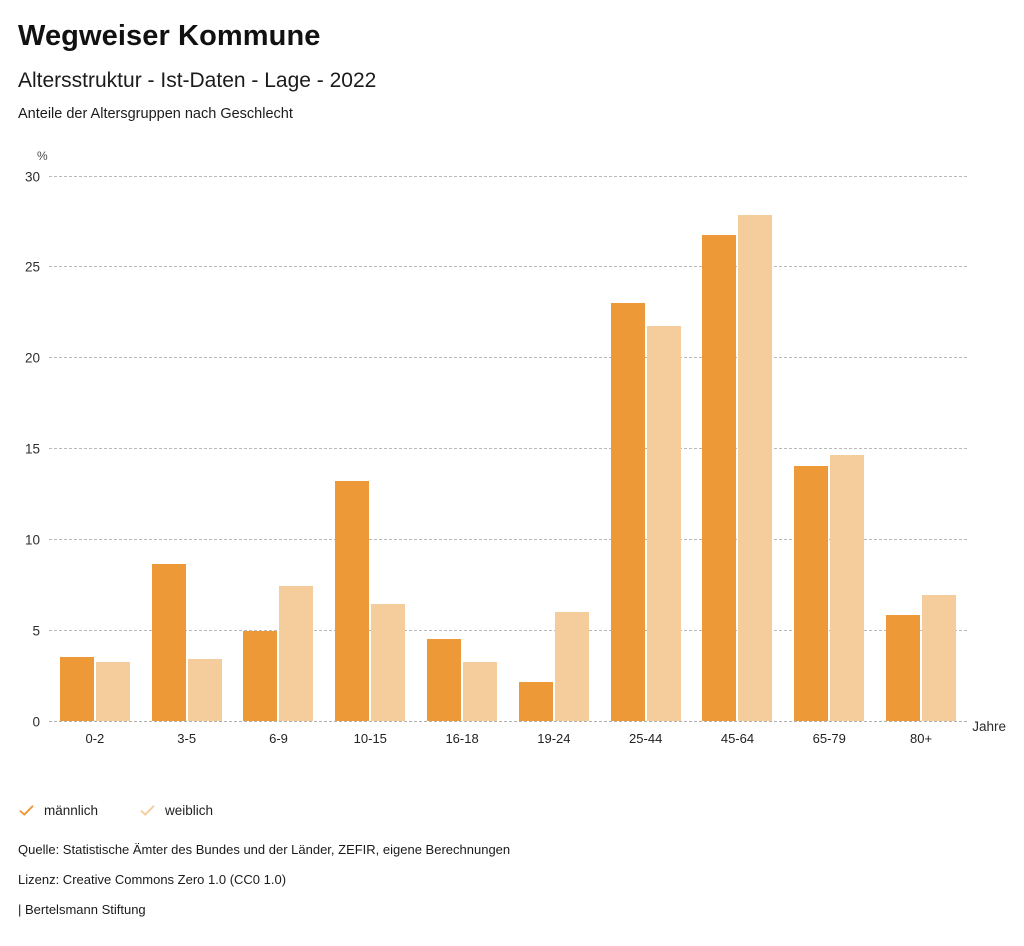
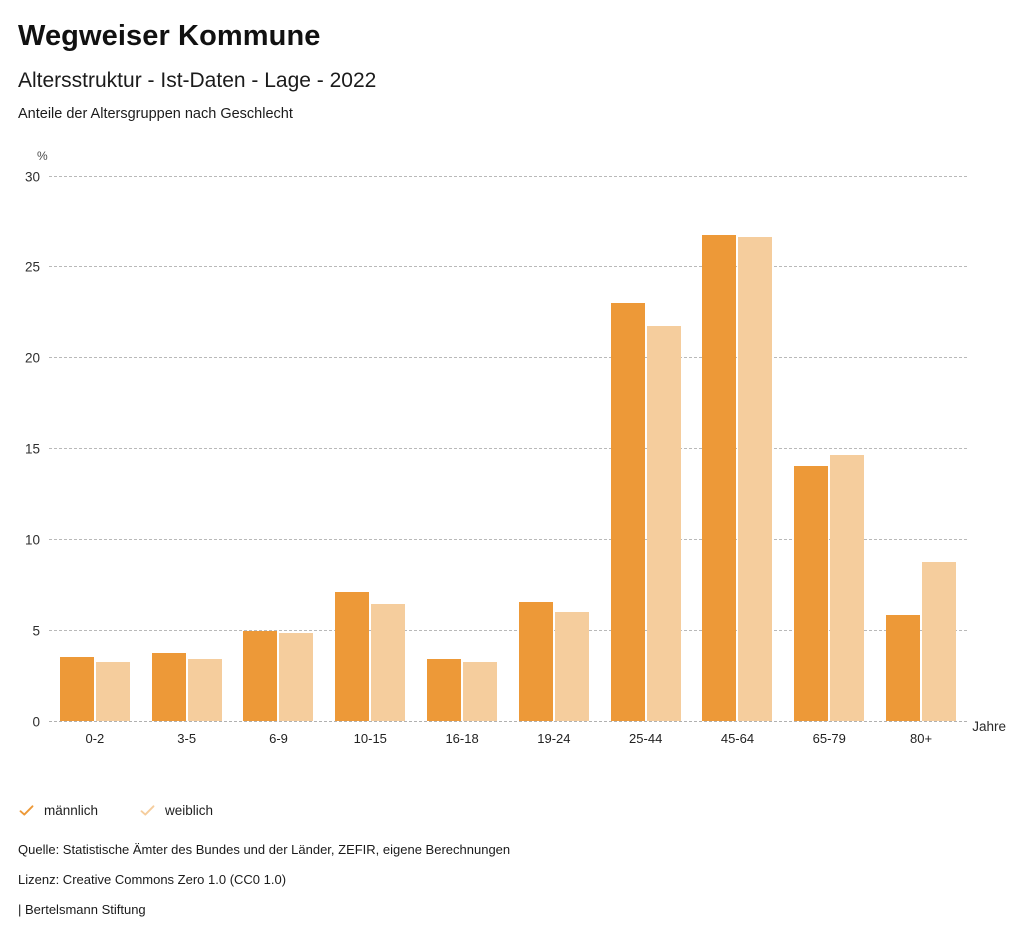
männlich/3-5: 8.6 -> 3.7
weiblich/6-9: 7.4 -> 4.8
männlich/10-15: 13.2 -> 7.1
männlich/16-18: 4.5 -> 3.4
männlich/19-24: 2.1 -> 6.5
weiblich/45-64: 27.8 -> 26.6
weiblich/80+: 6.9 -> 8.7
